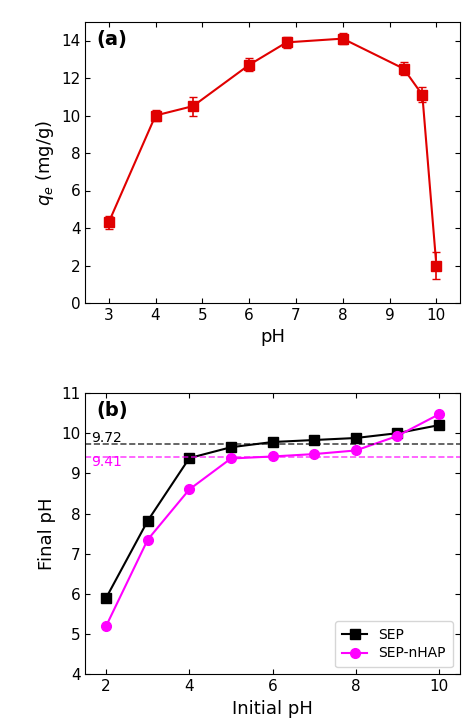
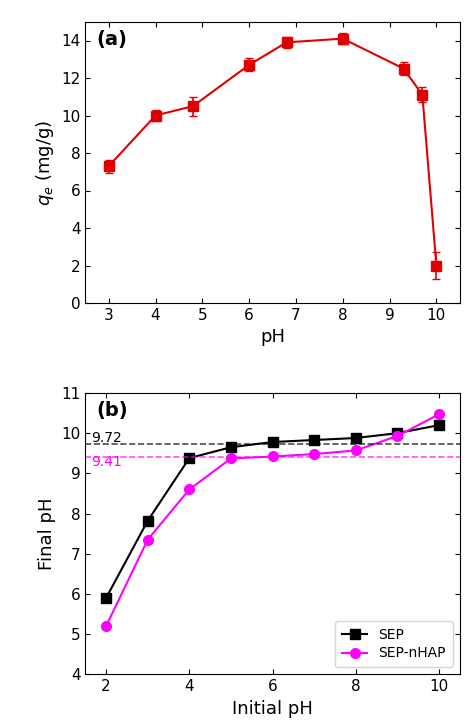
3: 4.3 -> 7.3
